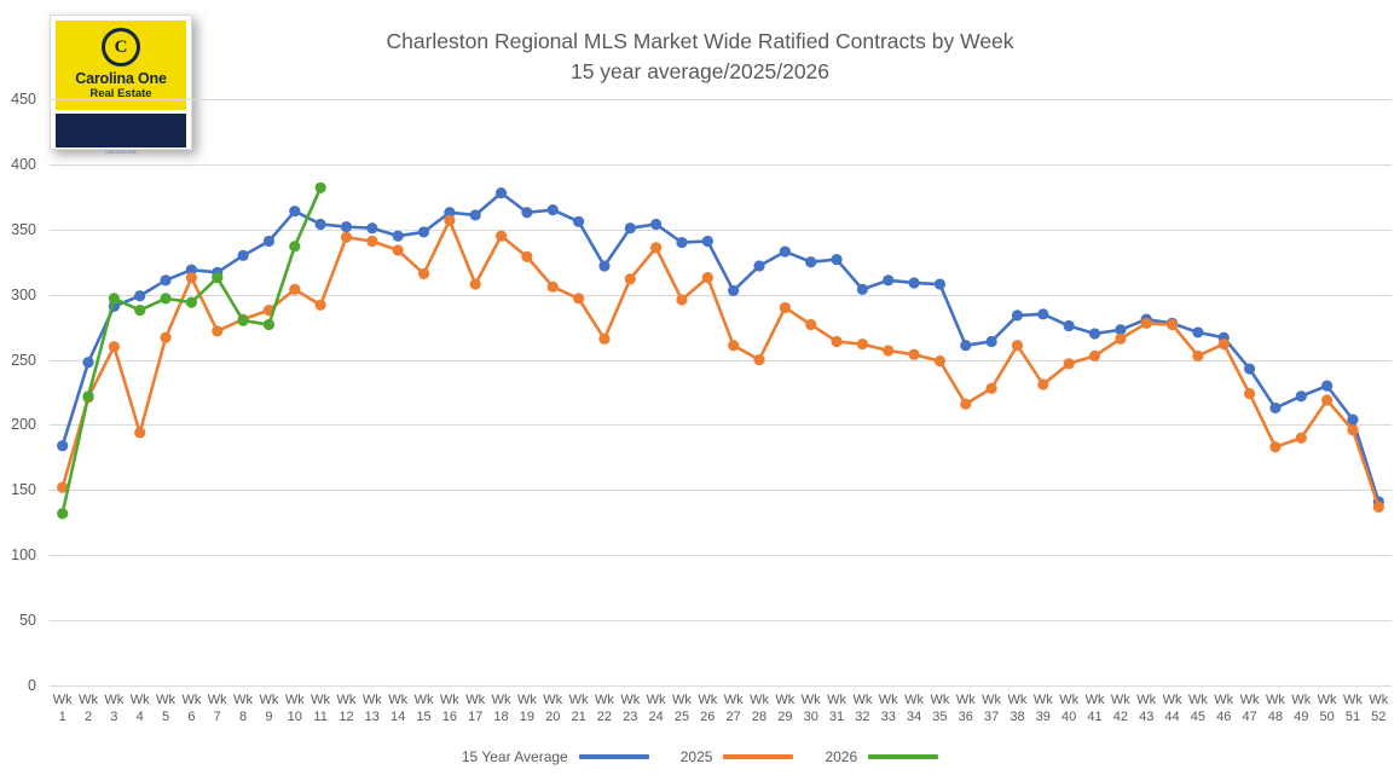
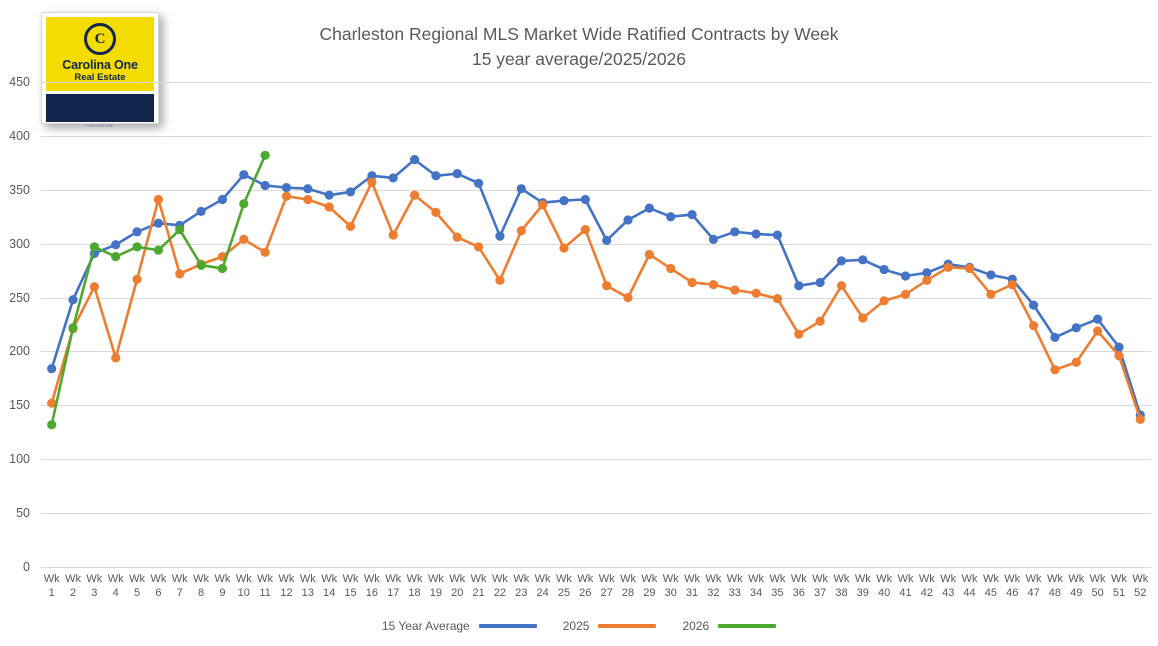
2025/Wk 6: 313 -> 341
15 Year Average/Wk 22: 322 -> 307
15 Year Average/Wk 24: 354 -> 338
